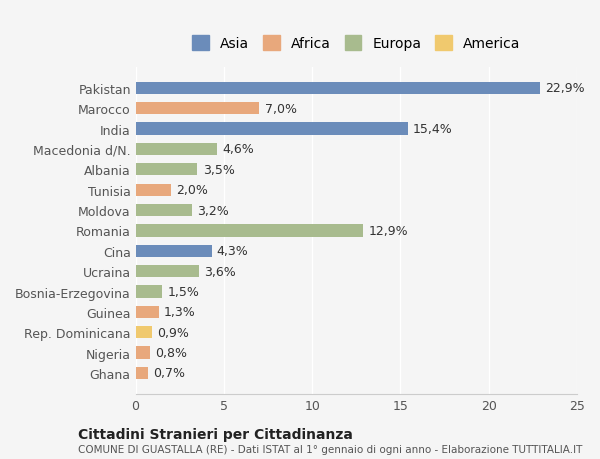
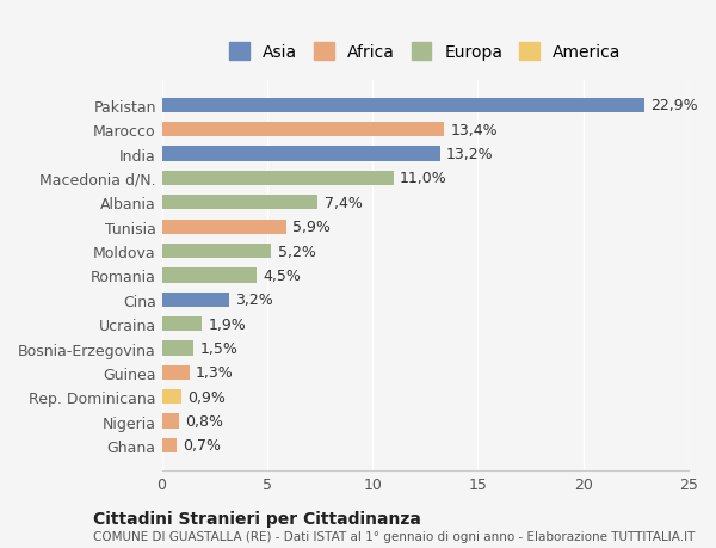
Marocco: 7,0% -> 13,4%
India: 15,4% -> 13,2%
Macedonia d/N.: 4,6% -> 11,0%
Albania: 3,5% -> 7,4%
Tunisia: 2,0% -> 5,9%
Moldova: 3,2% -> 5,2%
Romania: 12,9% -> 4,5%
Cina: 4,3% -> 3,2%
Ucraina: 3,6% -> 1,9%
